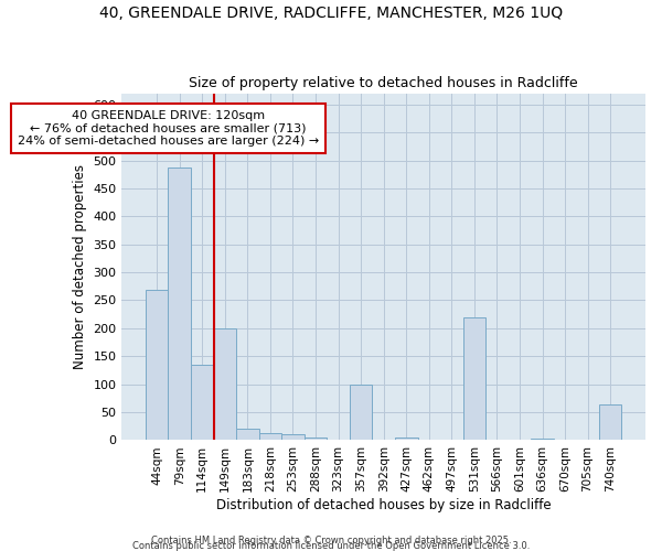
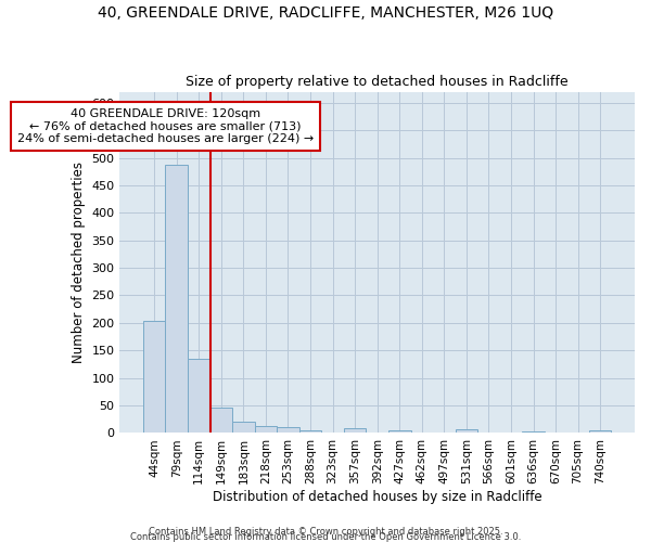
44sqm: 268 -> 203
149sqm: 200 -> 46
357sqm: 100 -> 9
531sqm: 220 -> 6
740sqm: 64 -> 5
